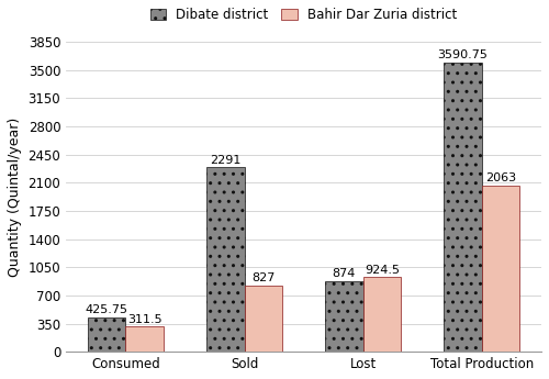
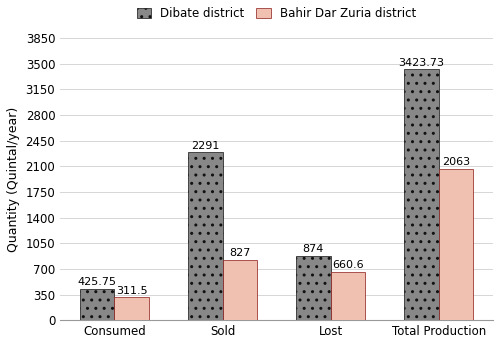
Bahir Dar Zuria district/Lost: 924.5 -> 660.6
Dibate district/Total Production: 3590.75 -> 3423.73
